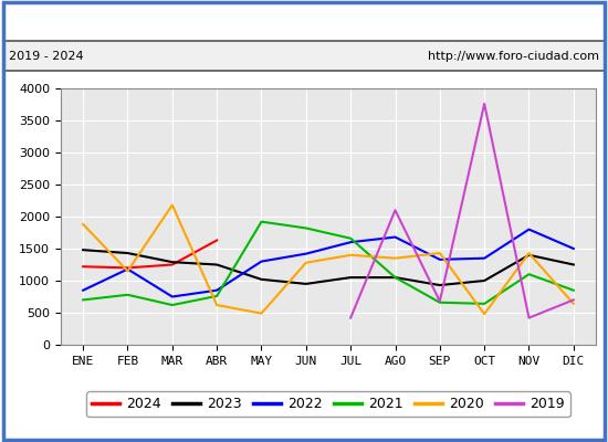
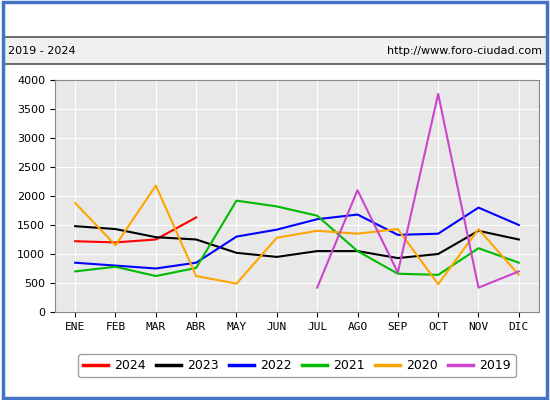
2022/FEB: 1180 -> 800
